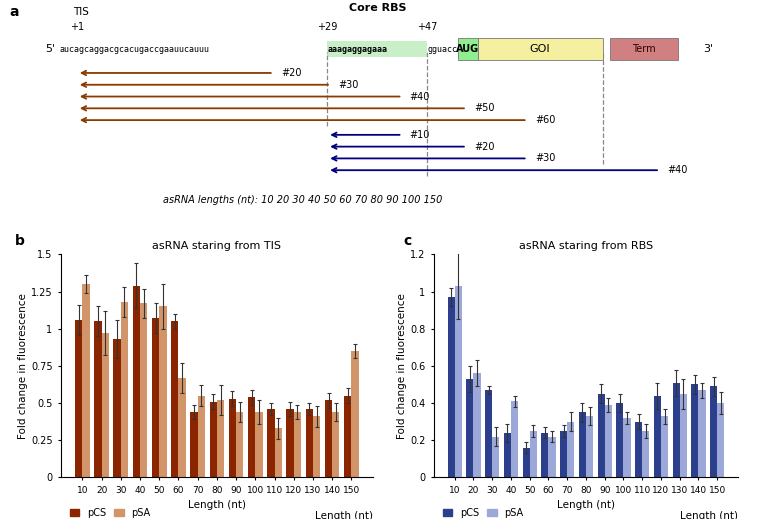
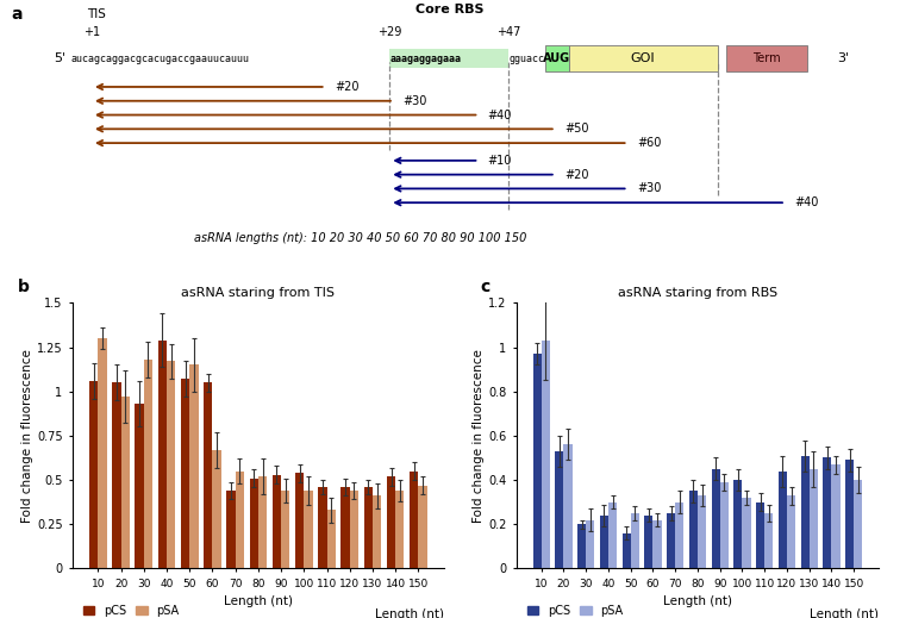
asRNA staring from TIS/pSA/150: 0.85 -> 0.47
asRNA staring from RBS/pCS/30: 0.47 -> 0.20
asRNA staring from RBS/pSA/40: 0.41 -> 0.30
